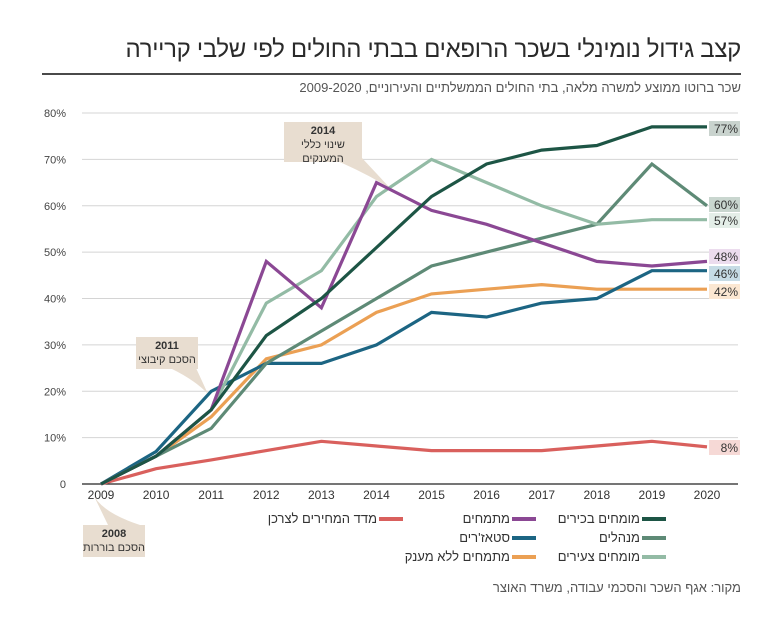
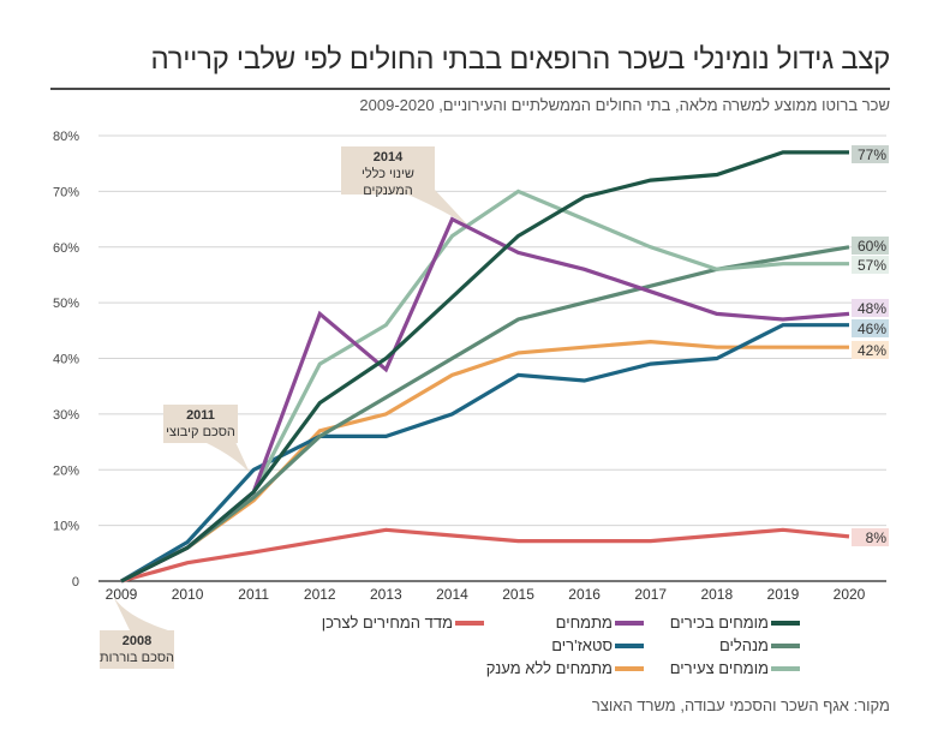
מנהלים/2011: 12% -> 15%
מנהלים/2019: 69% -> 58%
